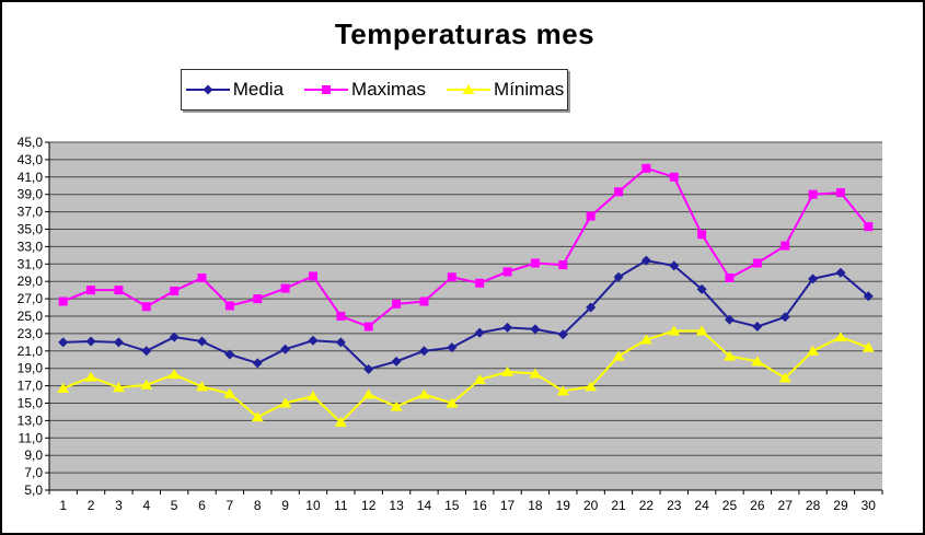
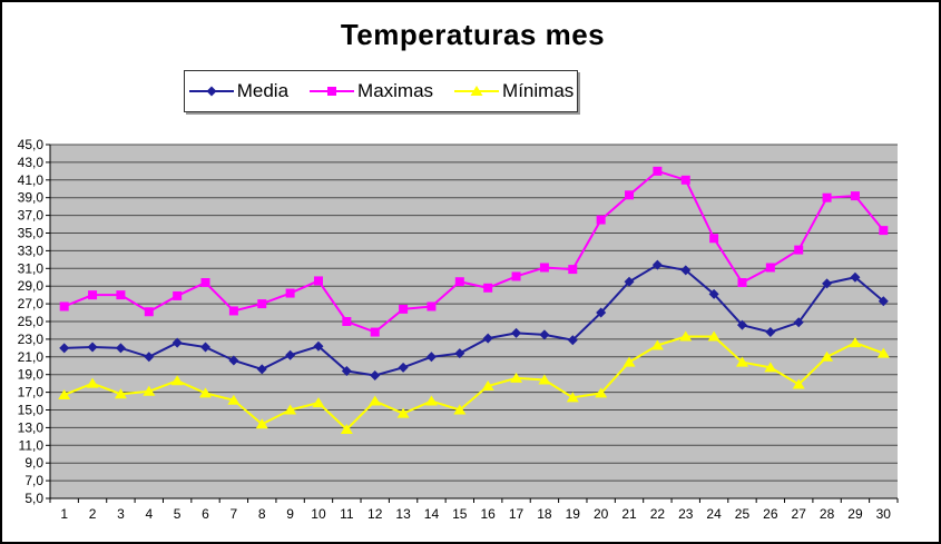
Media/11: 22 -> 19
